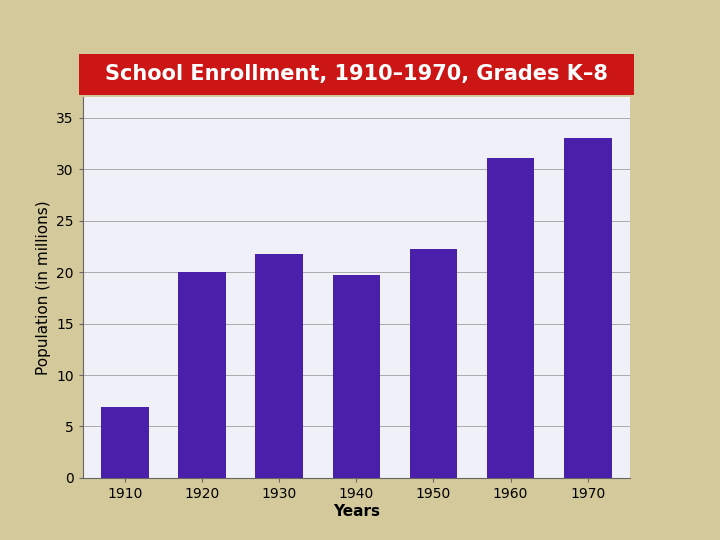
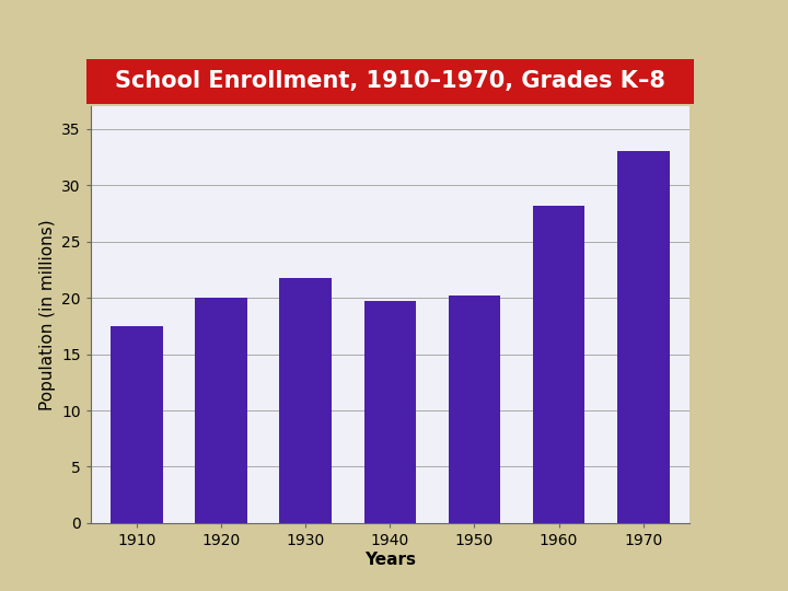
1910: 6.9 -> 17.5
1950: 22.2 -> 20.2
1960: 31.1 -> 28.2
